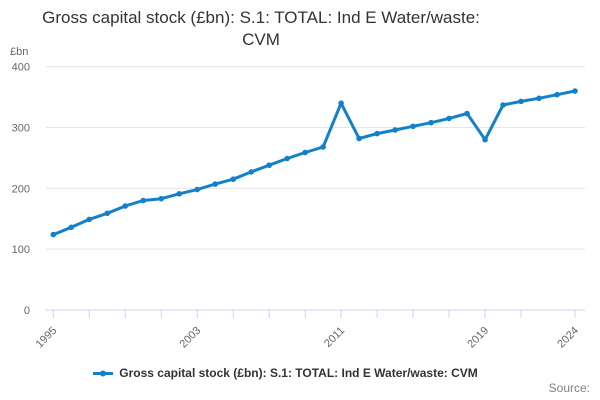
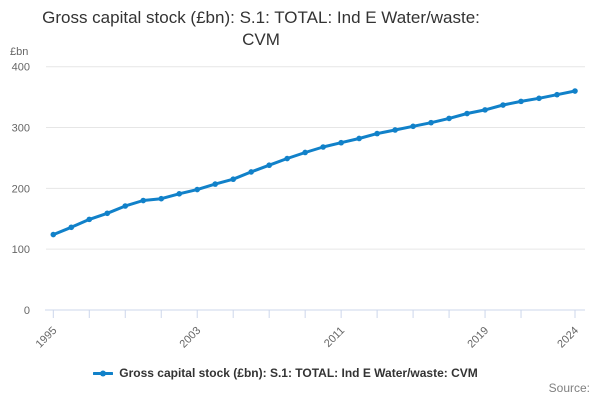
2011: 340 -> 280
2019: 280 -> 330
